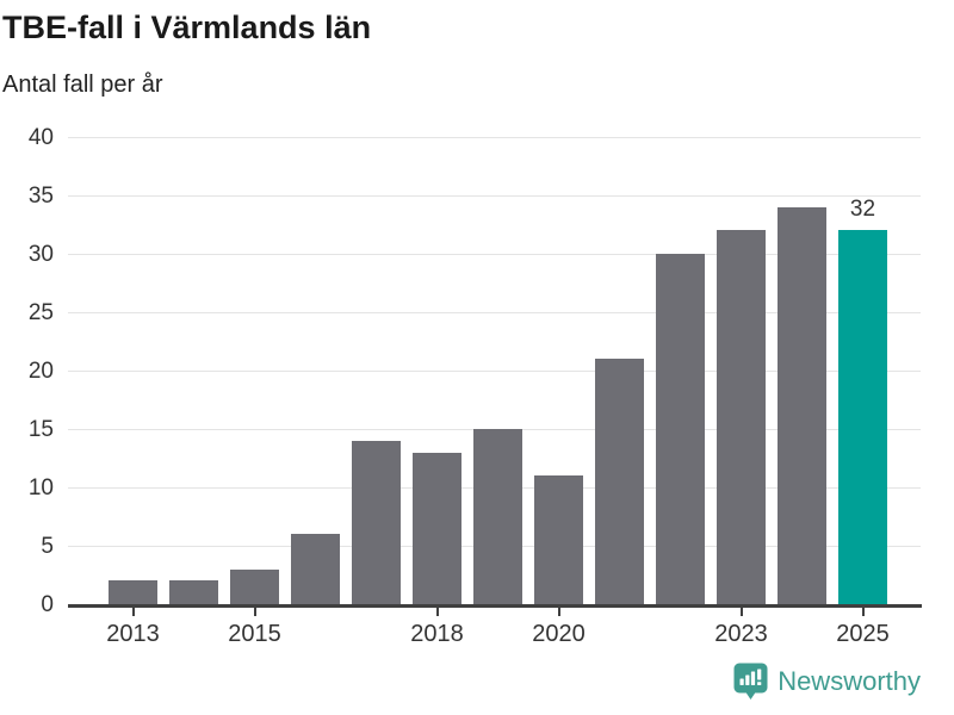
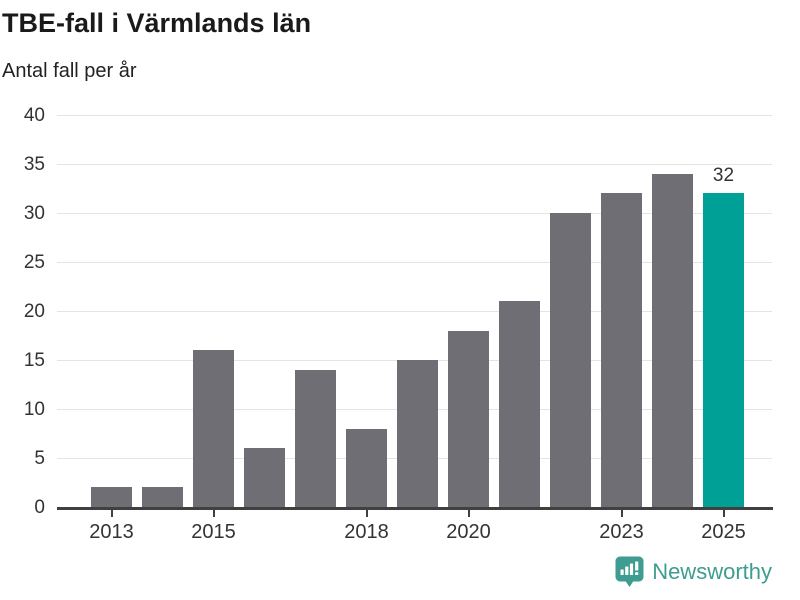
2015: 3 -> 16
2018: 13 -> 8
2020: 11 -> 18
